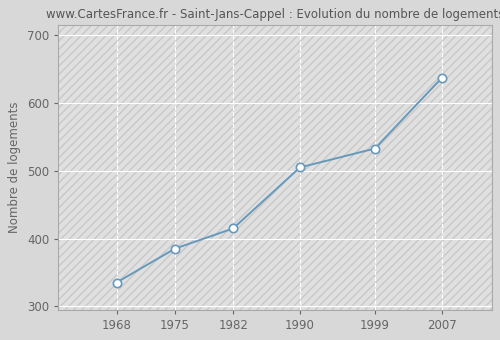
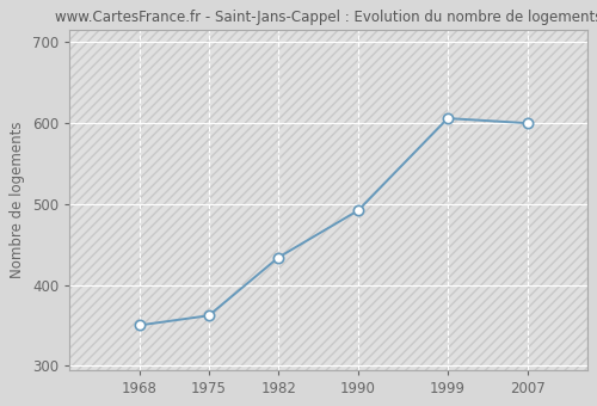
1968: 335 -> 350
1975: 385 -> 362
1982: 415 -> 434
1990: 505 -> 492
1999: 533 -> 606
2007: 637 -> 600
